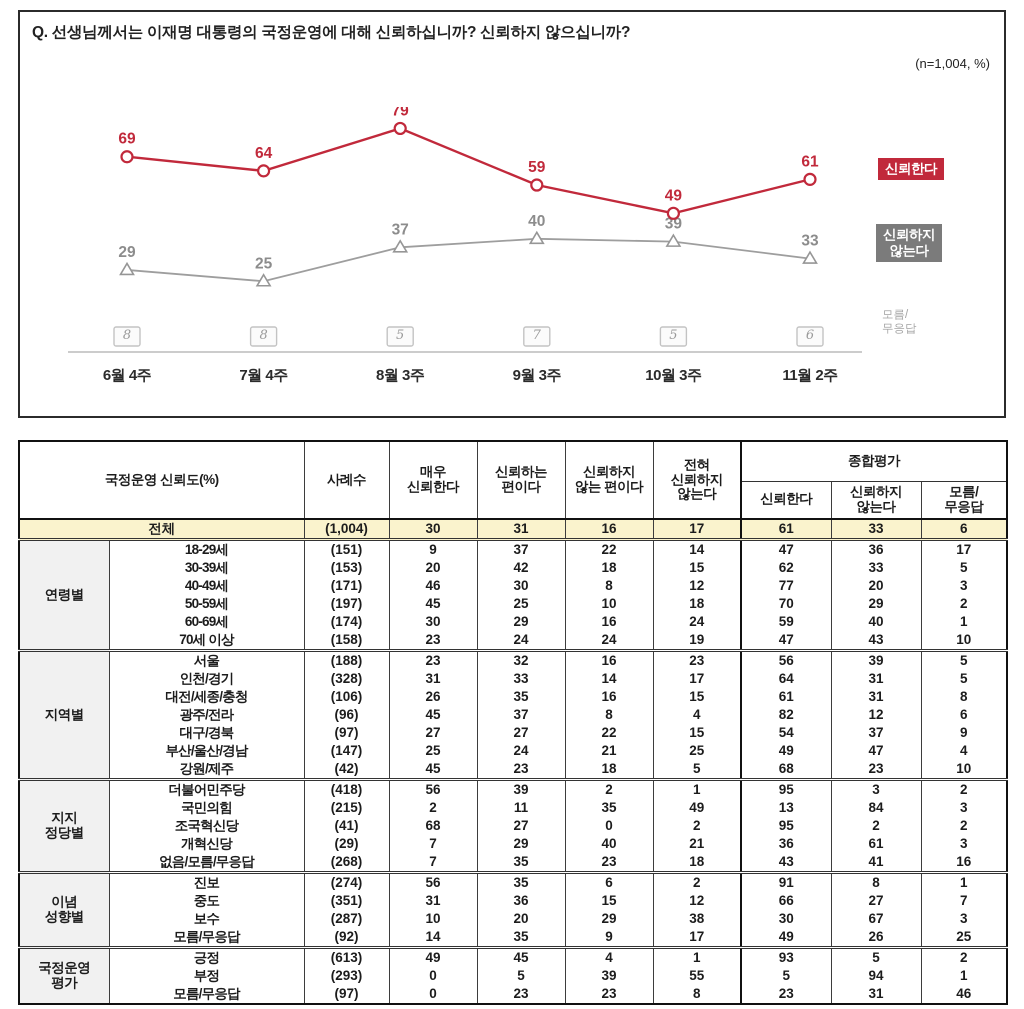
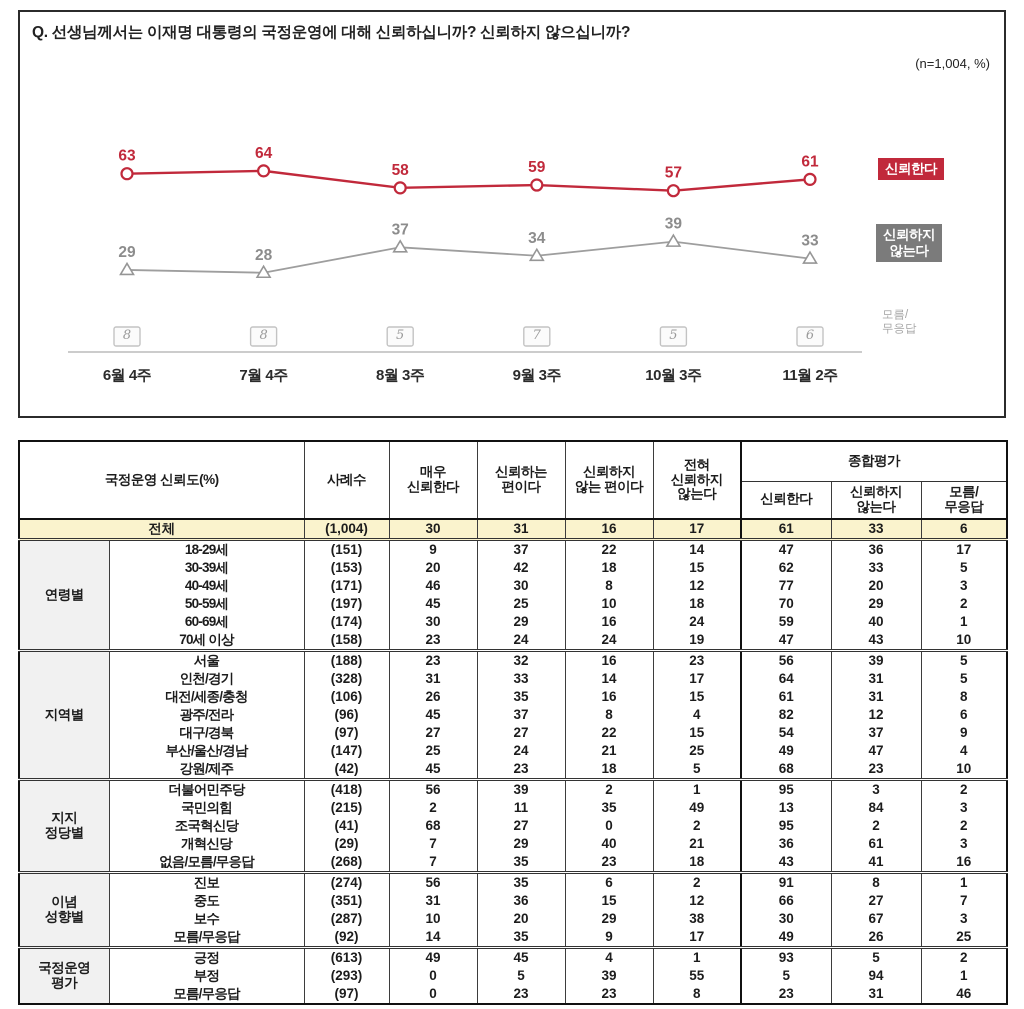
신뢰한다/6월 4주: 69 -> 63
신뢰하지 않는다/7월 4주: 25 -> 28
신뢰한다/8월 3주: 79 -> 58
신뢰하지 않는다/9월 3주: 40 -> 34
신뢰한다/10월 3주: 49 -> 57
